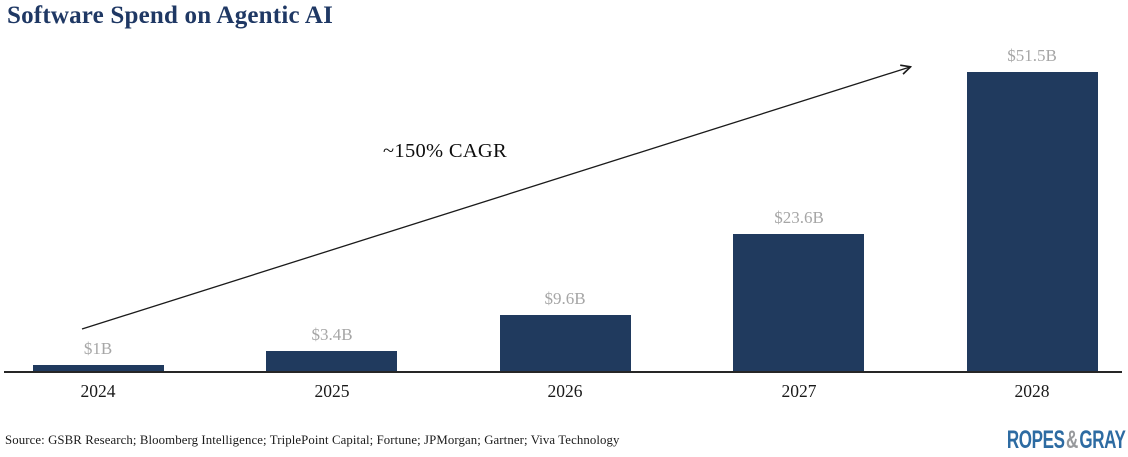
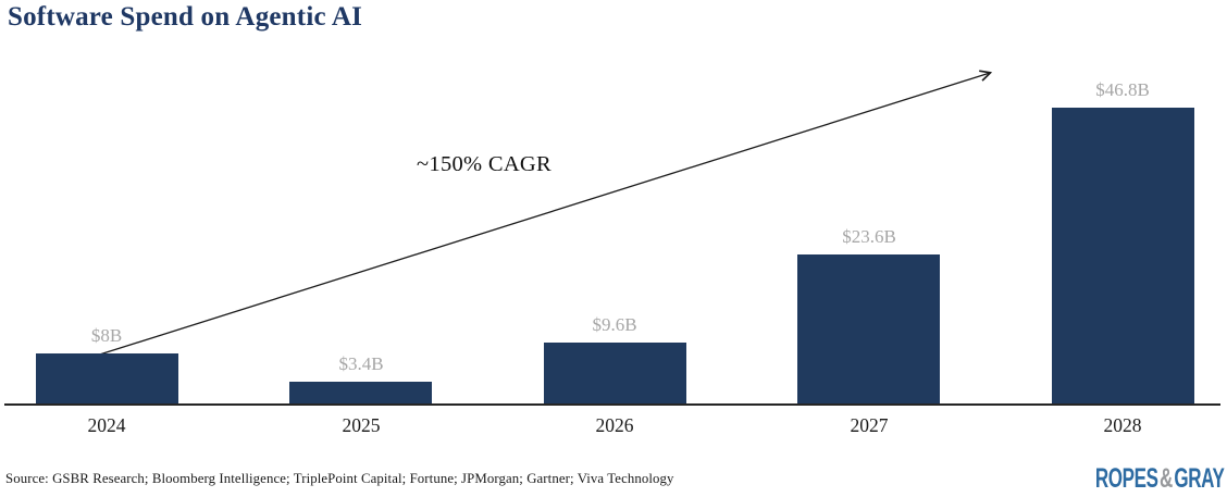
2024: $1B -> $8B
2028: $51.5B -> $46.8B
